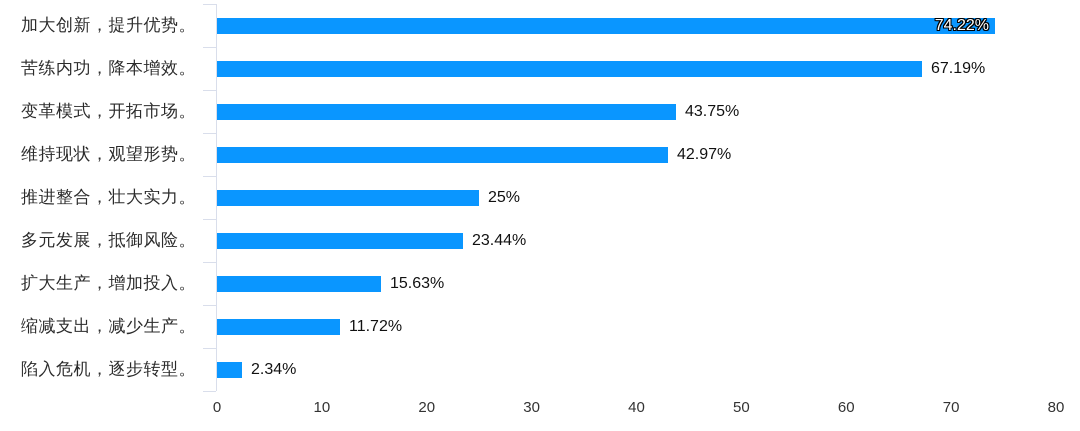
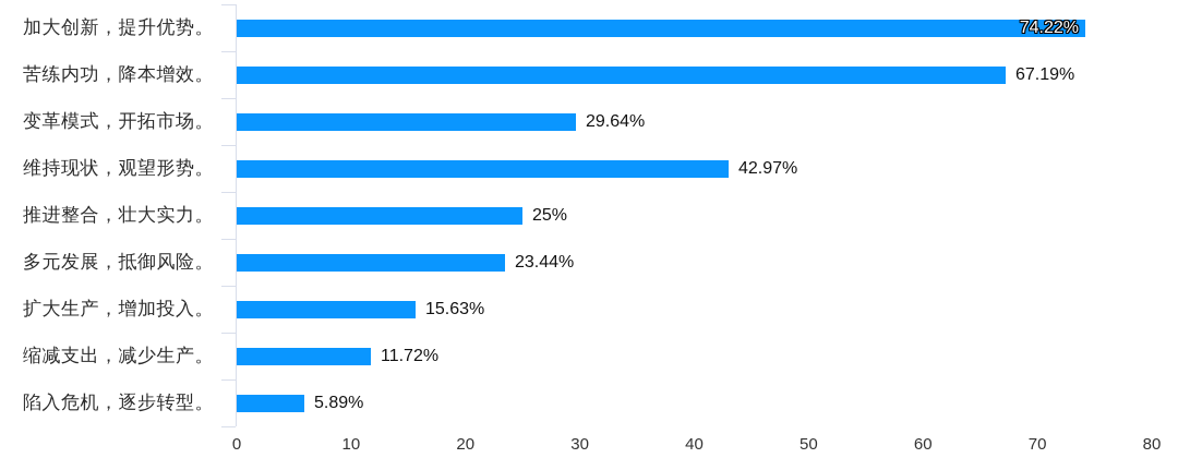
变革模式，开拓市场。: 43.75% -> 29.64%
陷入危机，逐步转型。: 2.34% -> 5.89%
